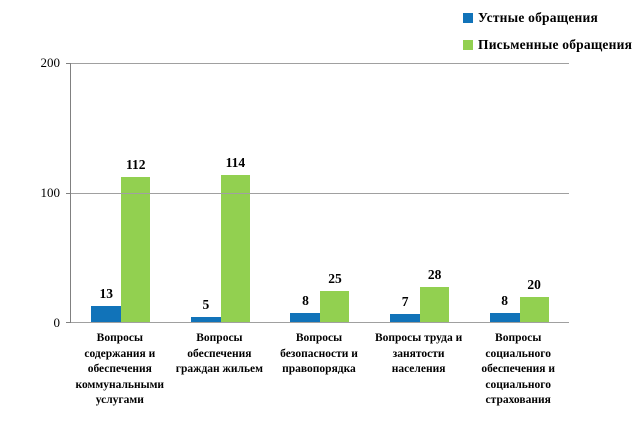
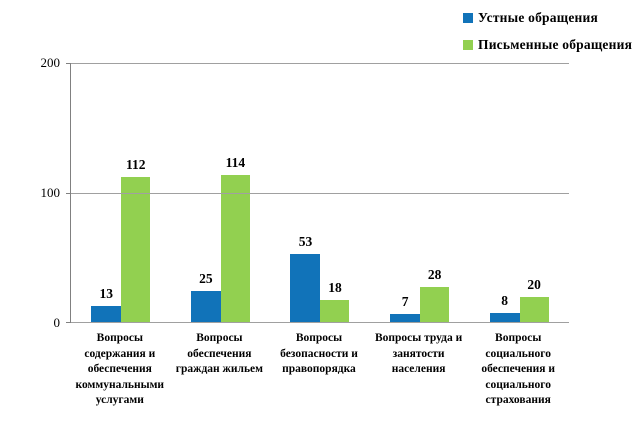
Устные обращения/Вопросы обеспечения граждан жильем: 5 -> 25
Устные обращения/Вопросы безопасности и правопорядка: 8 -> 53
Письменные обращения/Вопросы безопасности и правопорядка: 25 -> 18
